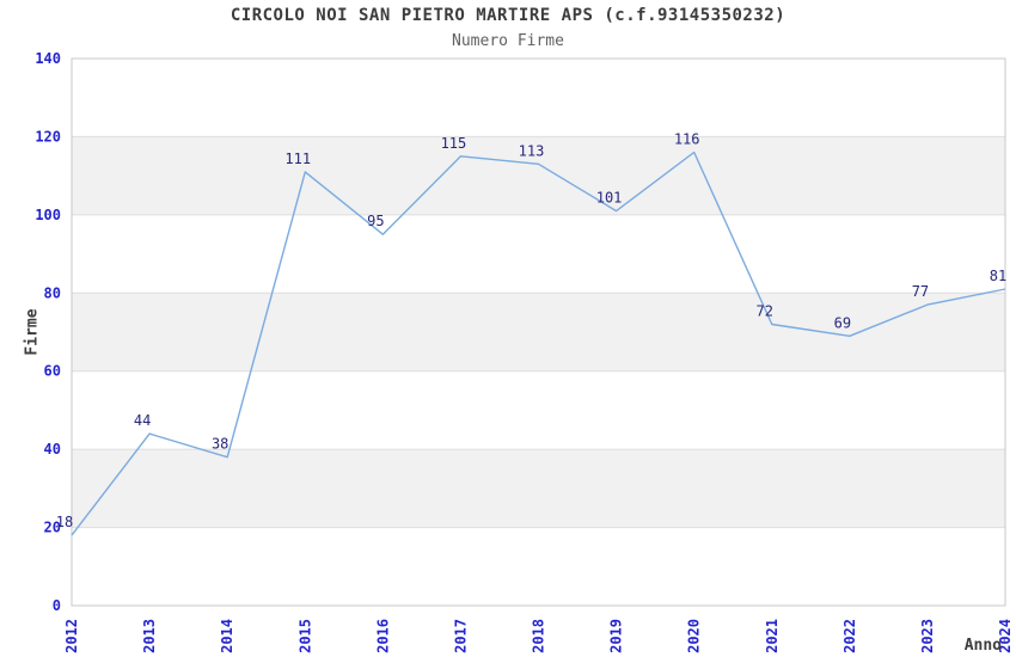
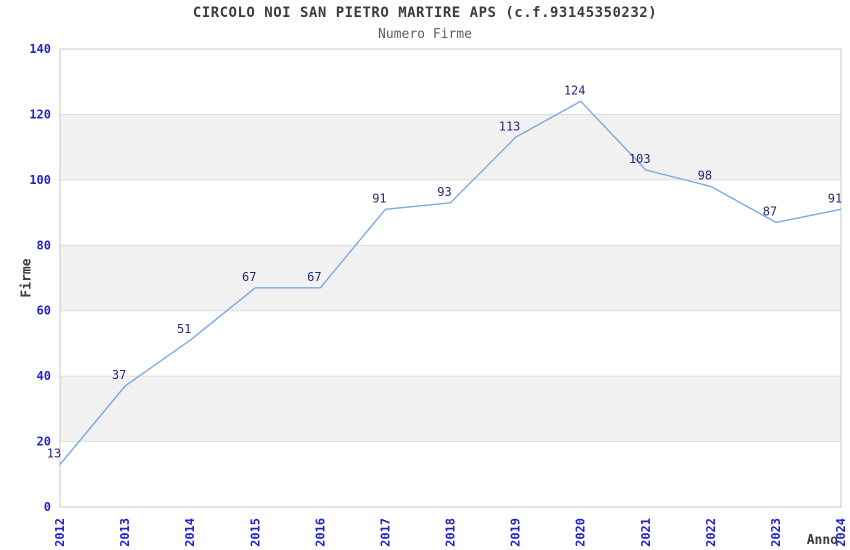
2012: 18 -> 13
2013: 44 -> 37
2014: 38 -> 51
2015: 111 -> 67
2016: 95 -> 67
2017: 115 -> 91
2018: 113 -> 93
2019: 101 -> 113
2020: 116 -> 124
2021: 72 -> 103
2022: 69 -> 98
2023: 77 -> 87
2024: 81 -> 91
